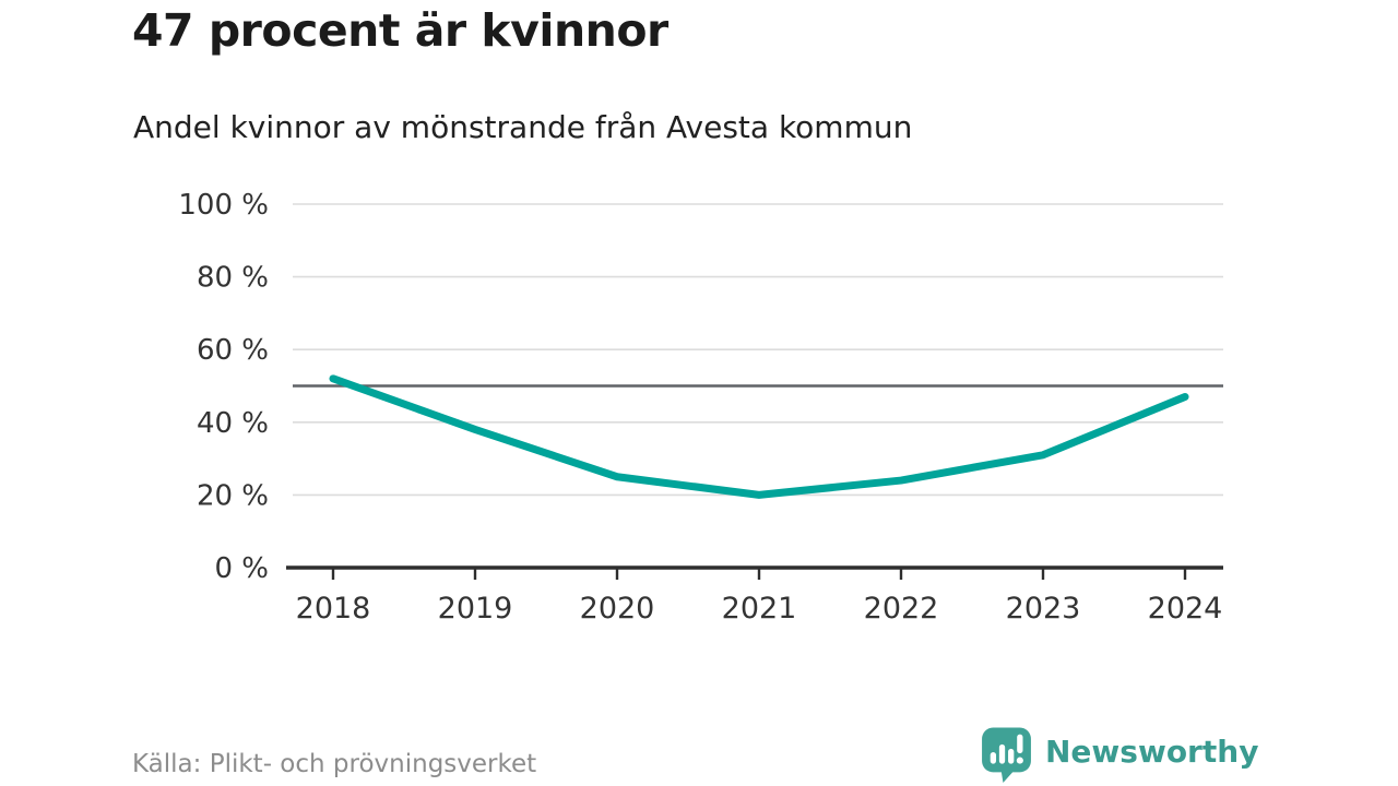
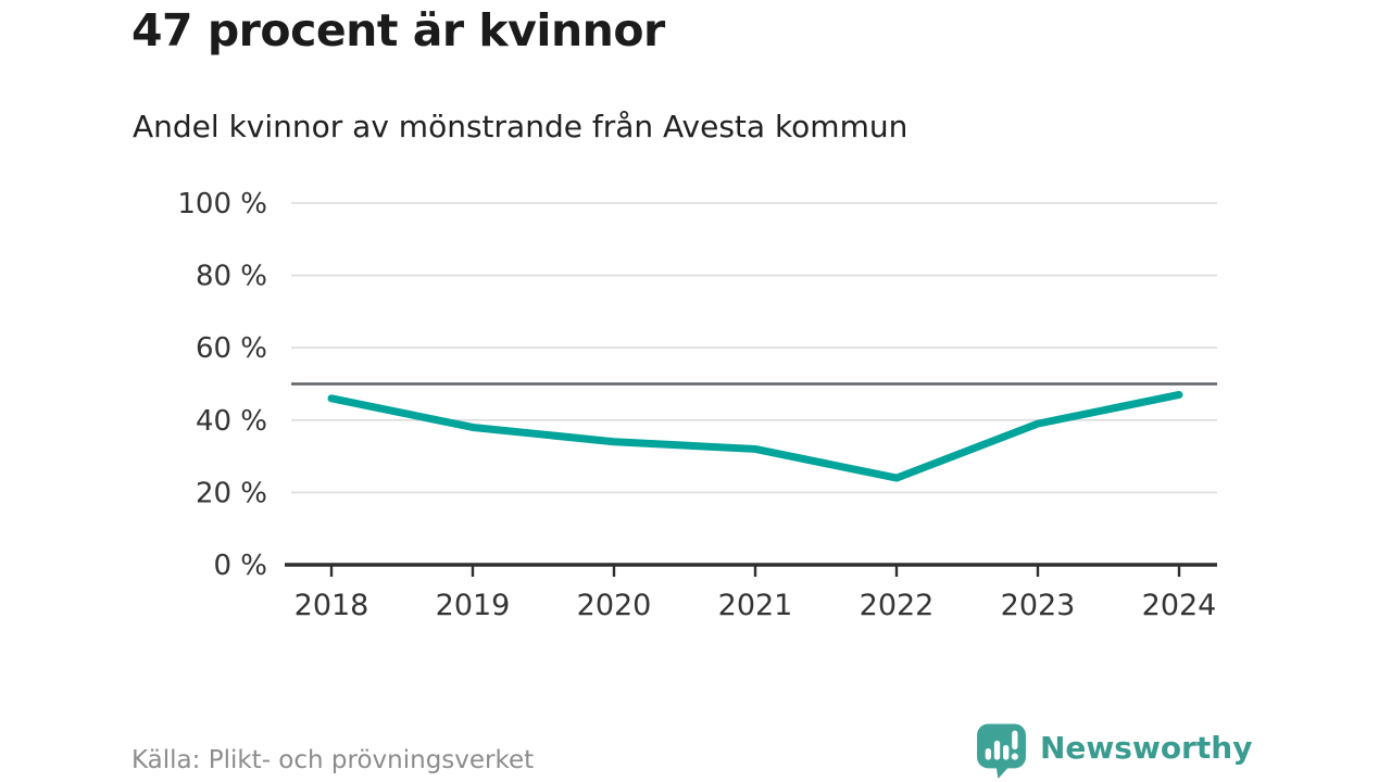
2018: 52% -> 46%
2020: 25% -> 34%
2021: 20% -> 32%
2023: 31% -> 39%
